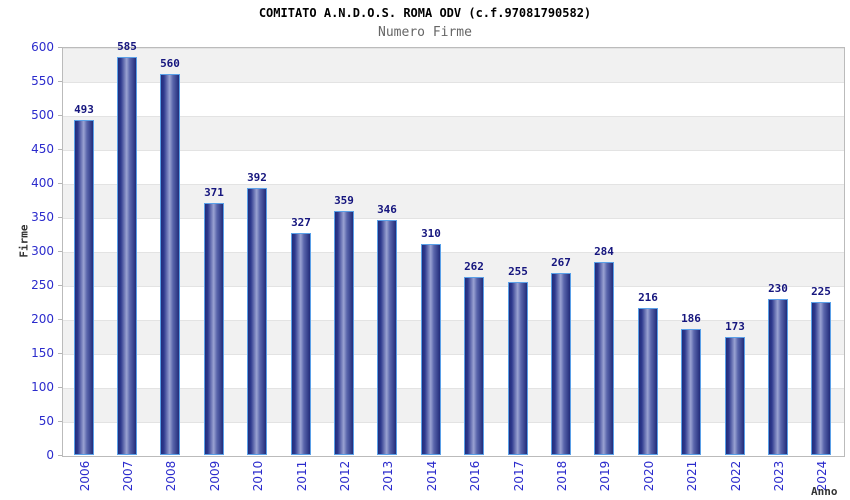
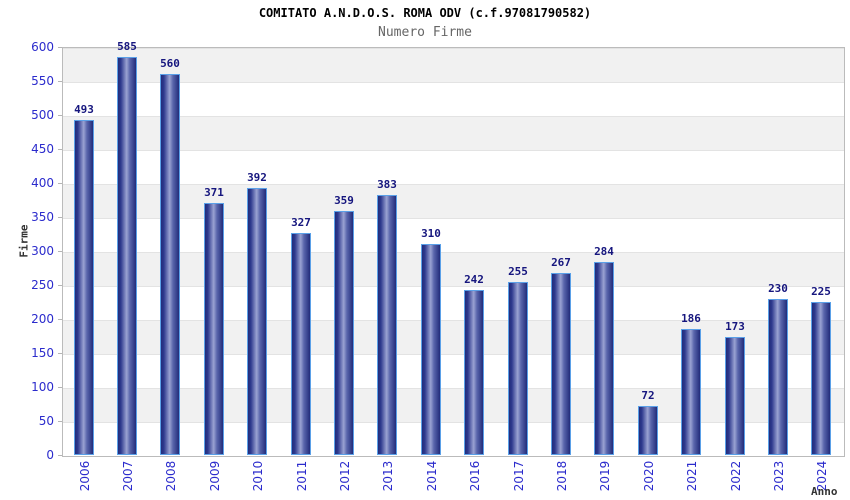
2013: 346 -> 383
2016: 262 -> 242
2020: 216 -> 72
